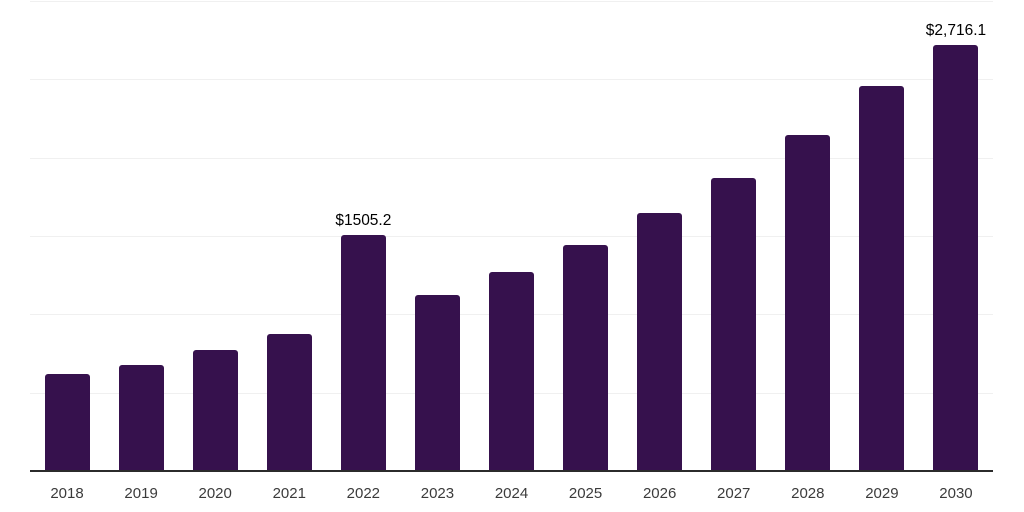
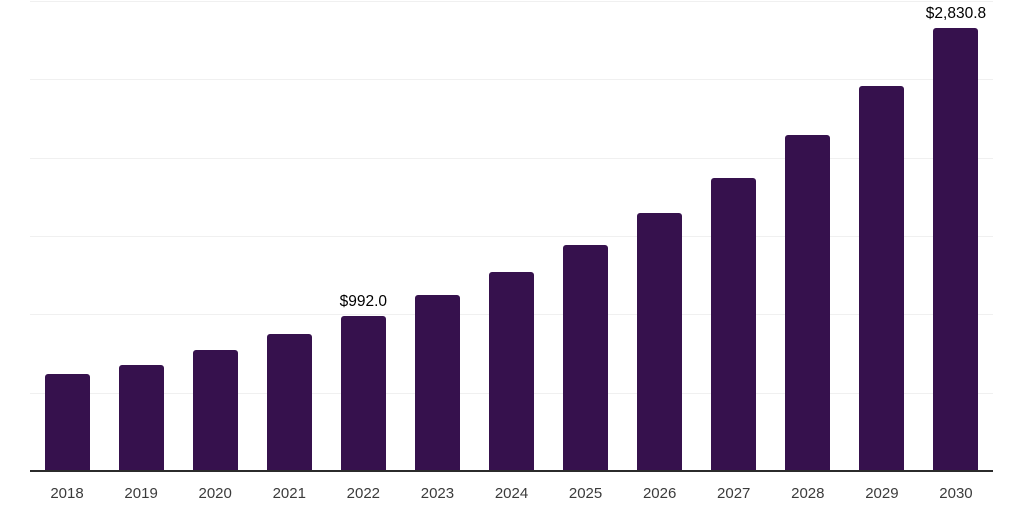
2022: $1505.2 -> $992.0
2030: $2,716.1 -> $2,830.8
